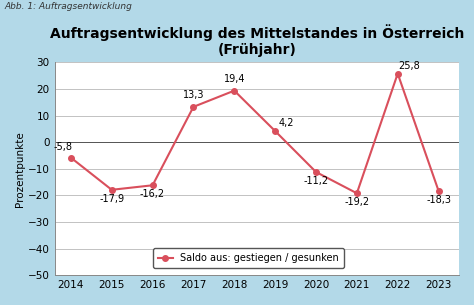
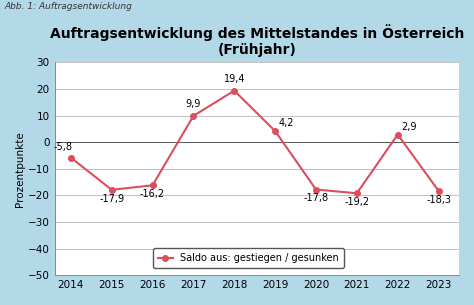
2017: 13,3 -> 9,9
2020: -11,2 -> -17,8
2022: 25,8 -> 2,9
